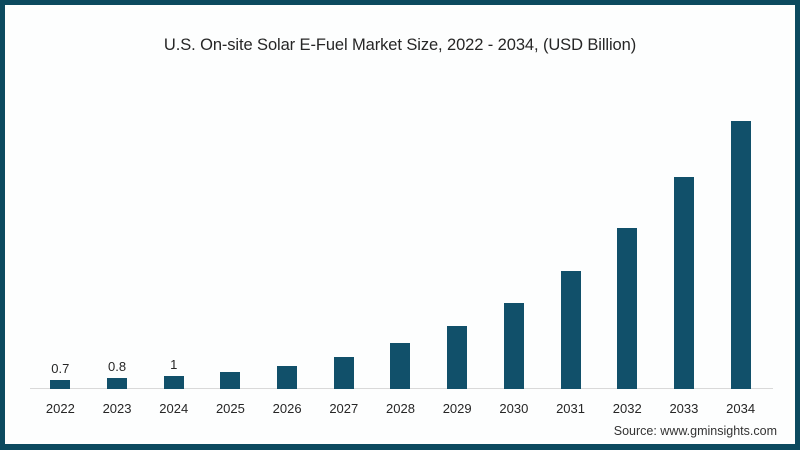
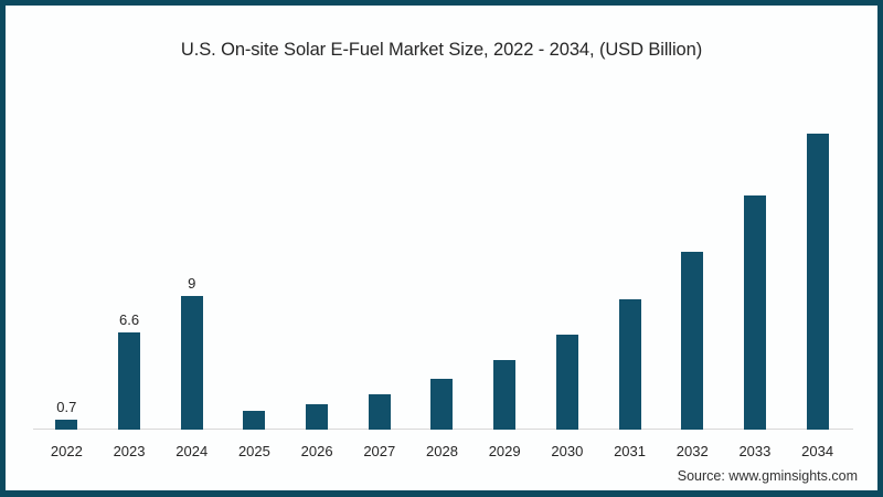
2023: 0.8 -> 6.6
2024: 1 -> 9
